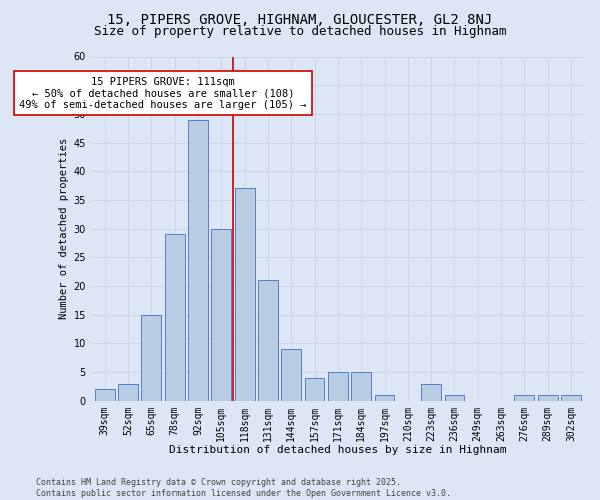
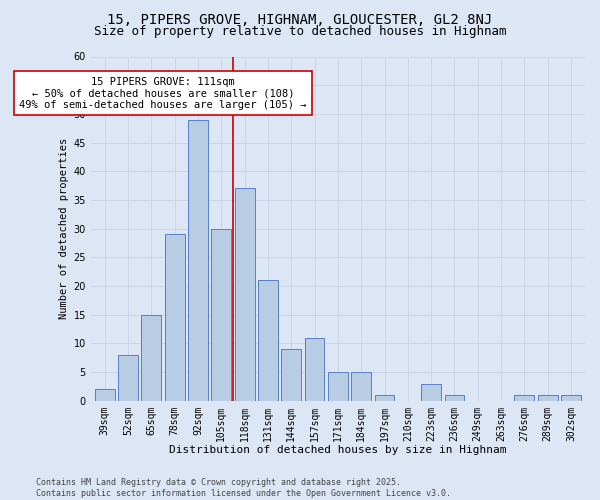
52sqm: 3 -> 8
157sqm: 4 -> 11
